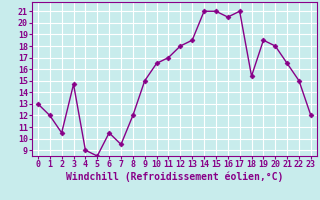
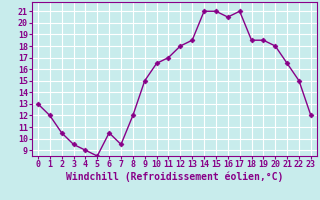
3: 14.7 -> 9.5
18: 15.4 -> 18.5
